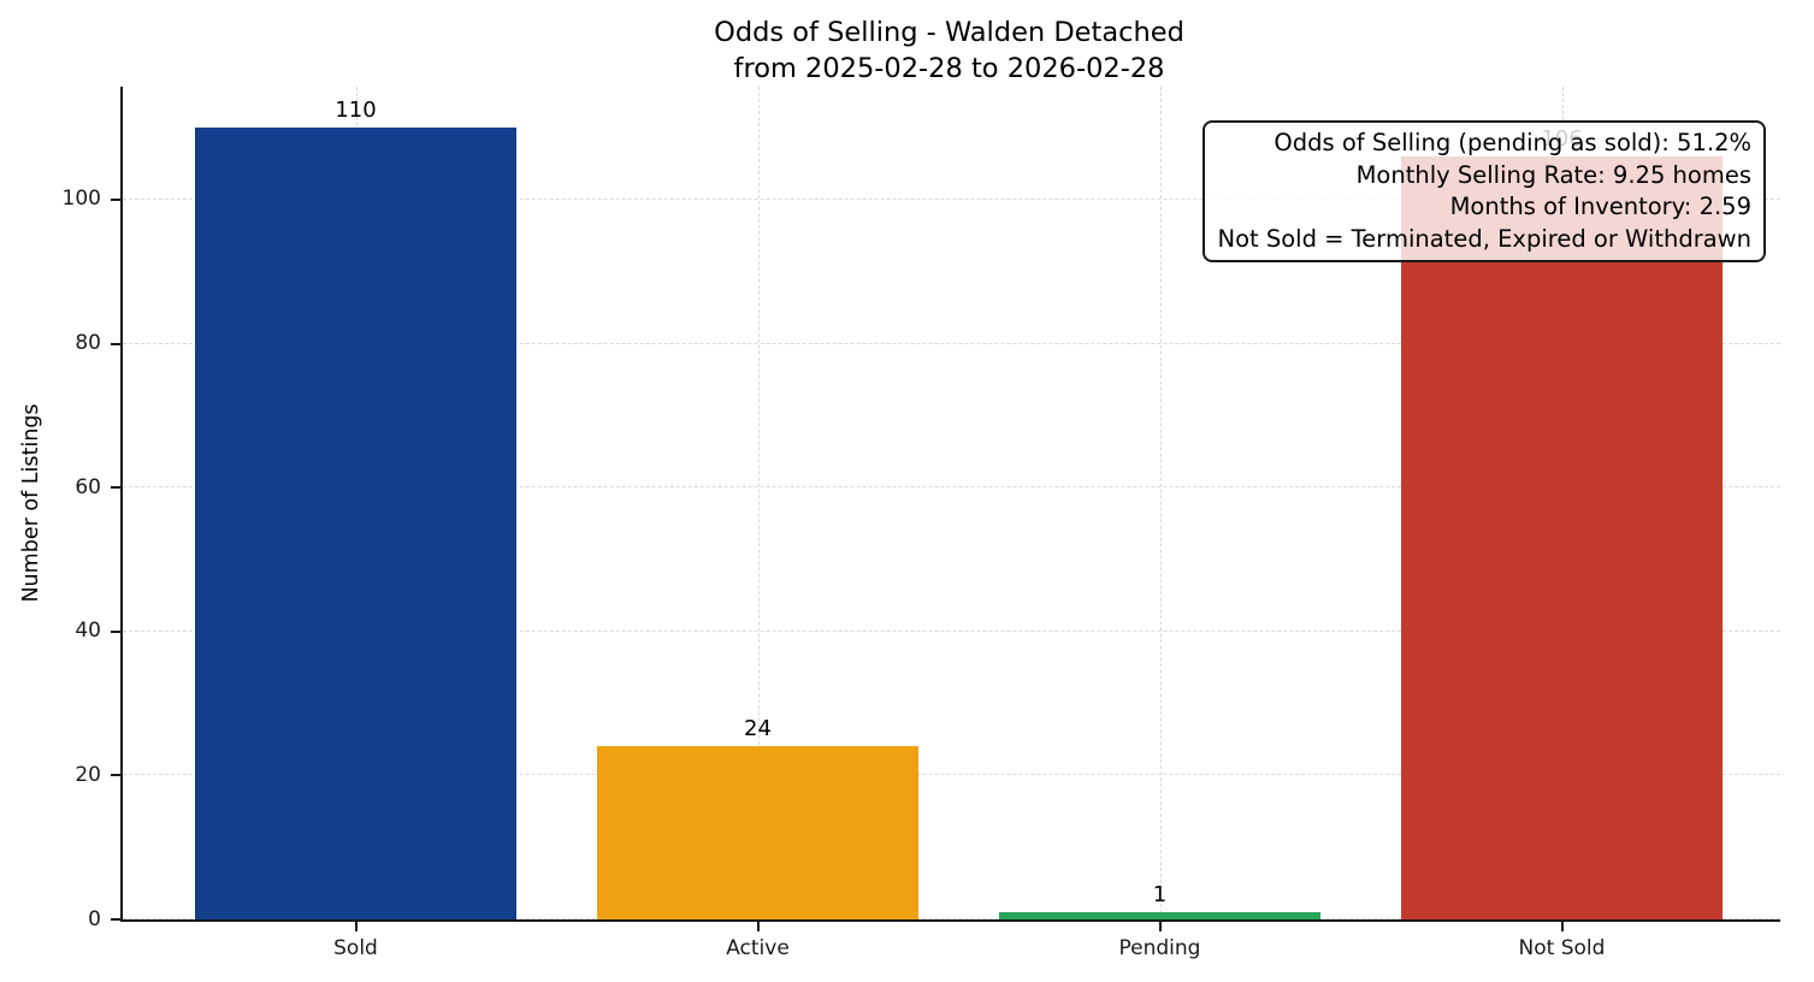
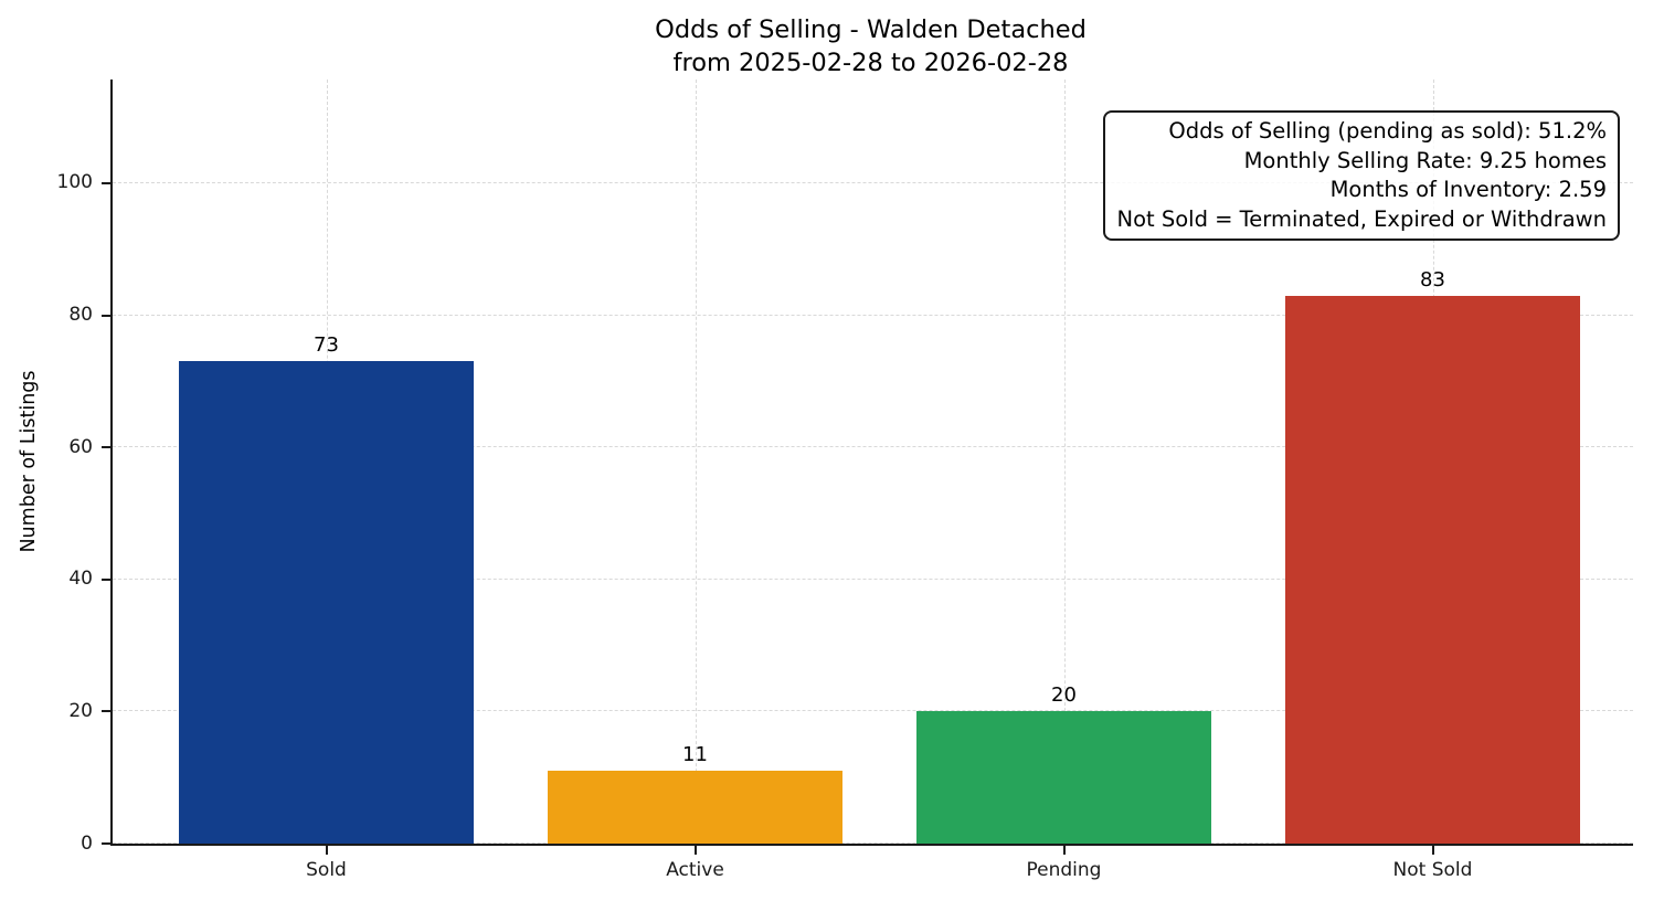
Sold: 110 -> 73
Active: 24 -> 11
Pending: 1 -> 20
Not Sold: 106 -> 83
